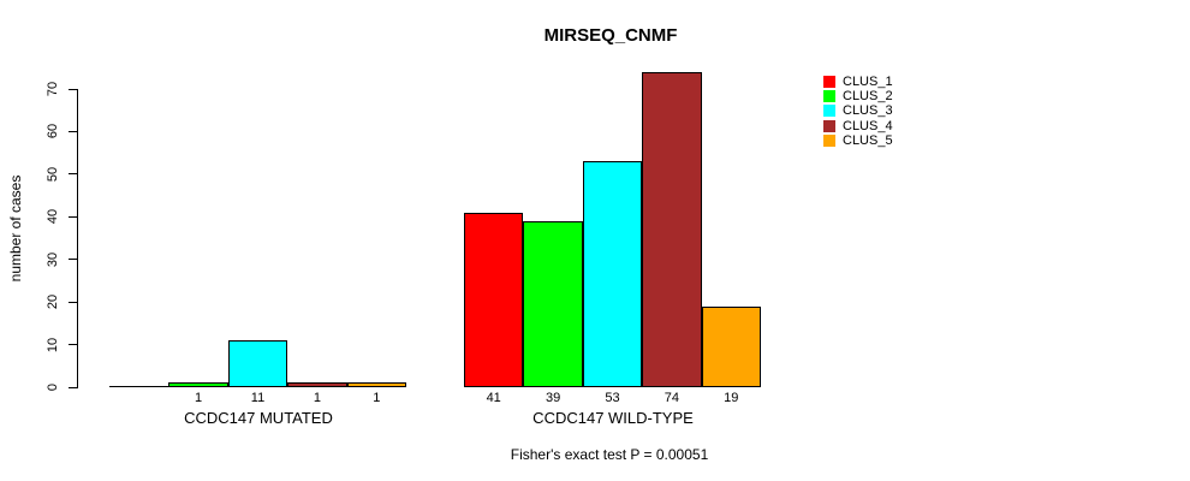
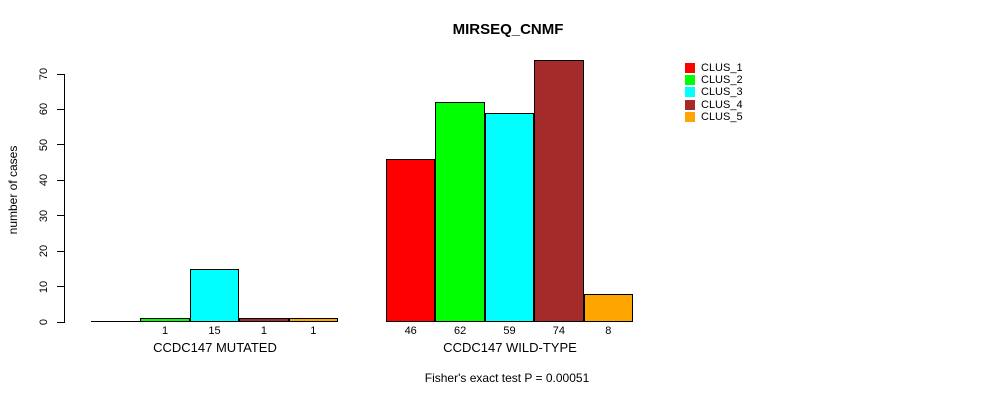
CLUS_3/CCDC147 MUTATED: 11 -> 15
CLUS_1/CCDC147 WILD-TYPE: 41 -> 46
CLUS_2/CCDC147 WILD-TYPE: 39 -> 62
CLUS_3/CCDC147 WILD-TYPE: 53 -> 59
CLUS_5/CCDC147 WILD-TYPE: 19 -> 8
